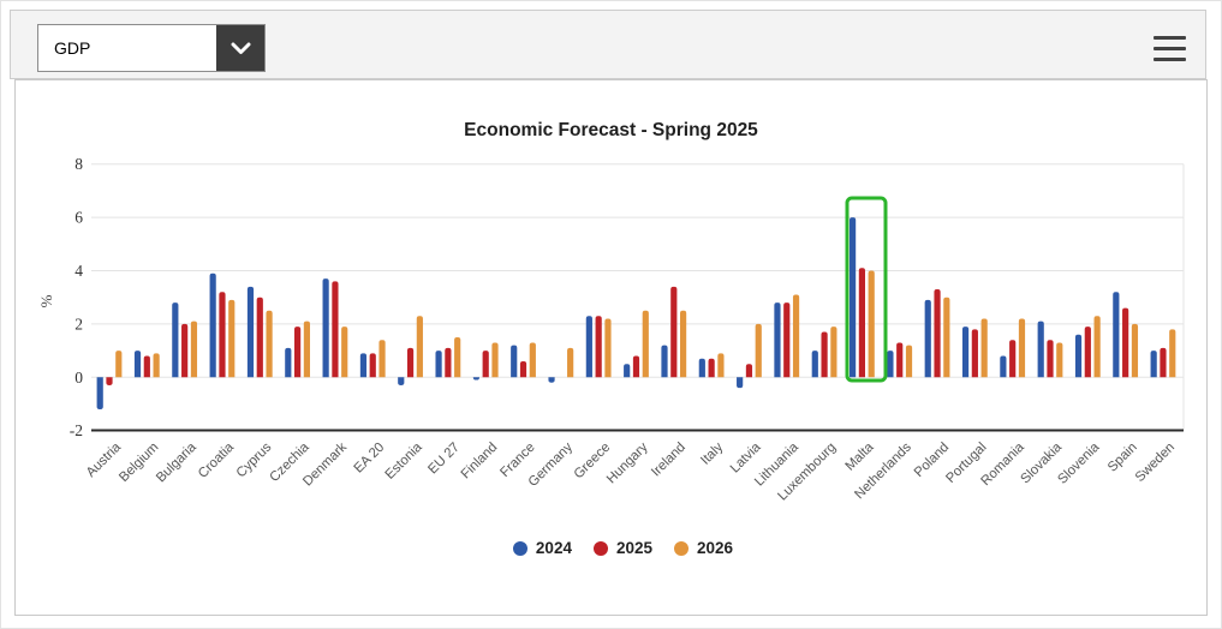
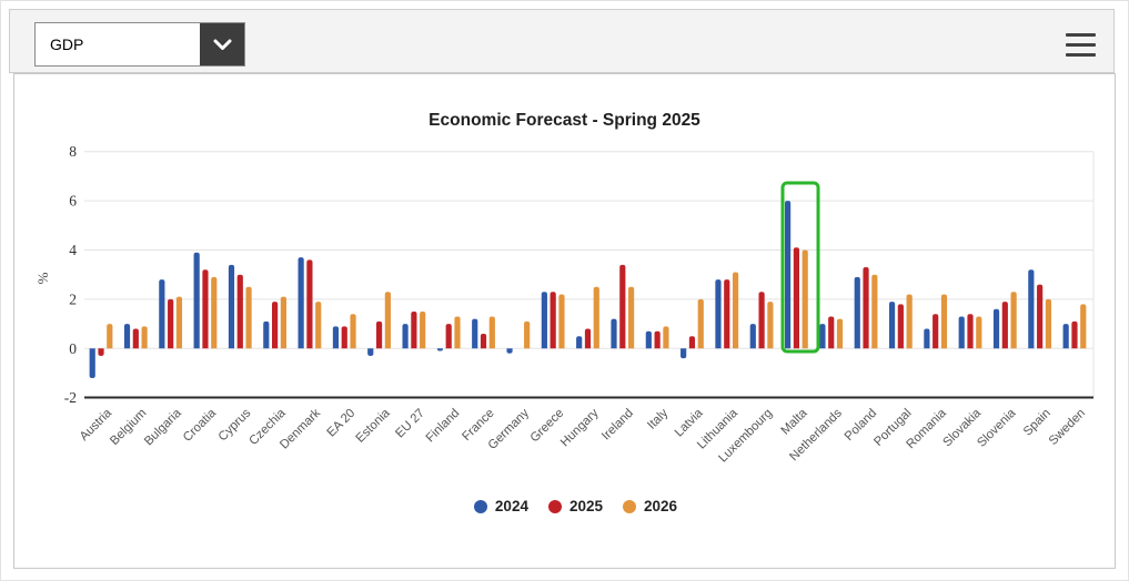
2025/EU 27: 1.1 -> 1.5
2025/Luxembourg: 1.7 -> 2.3
2024/Slovakia: 2.1 -> 1.3
